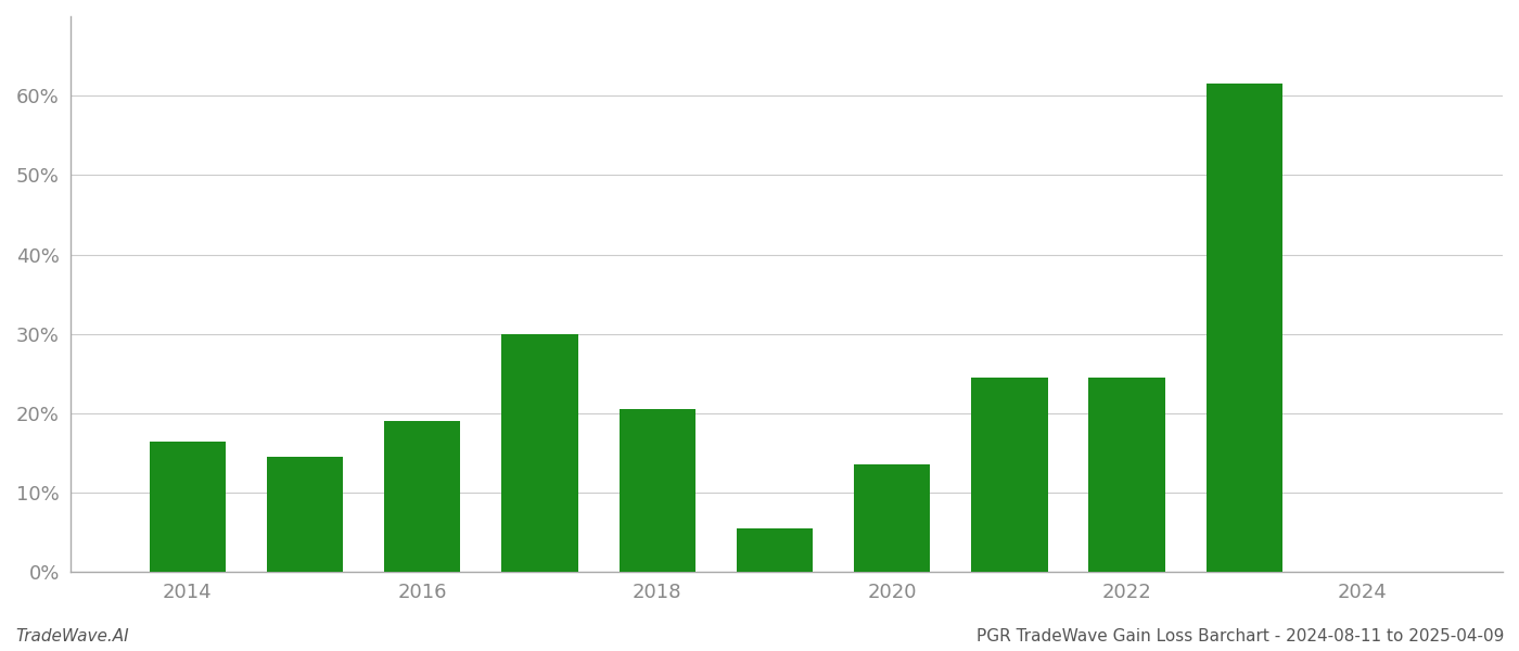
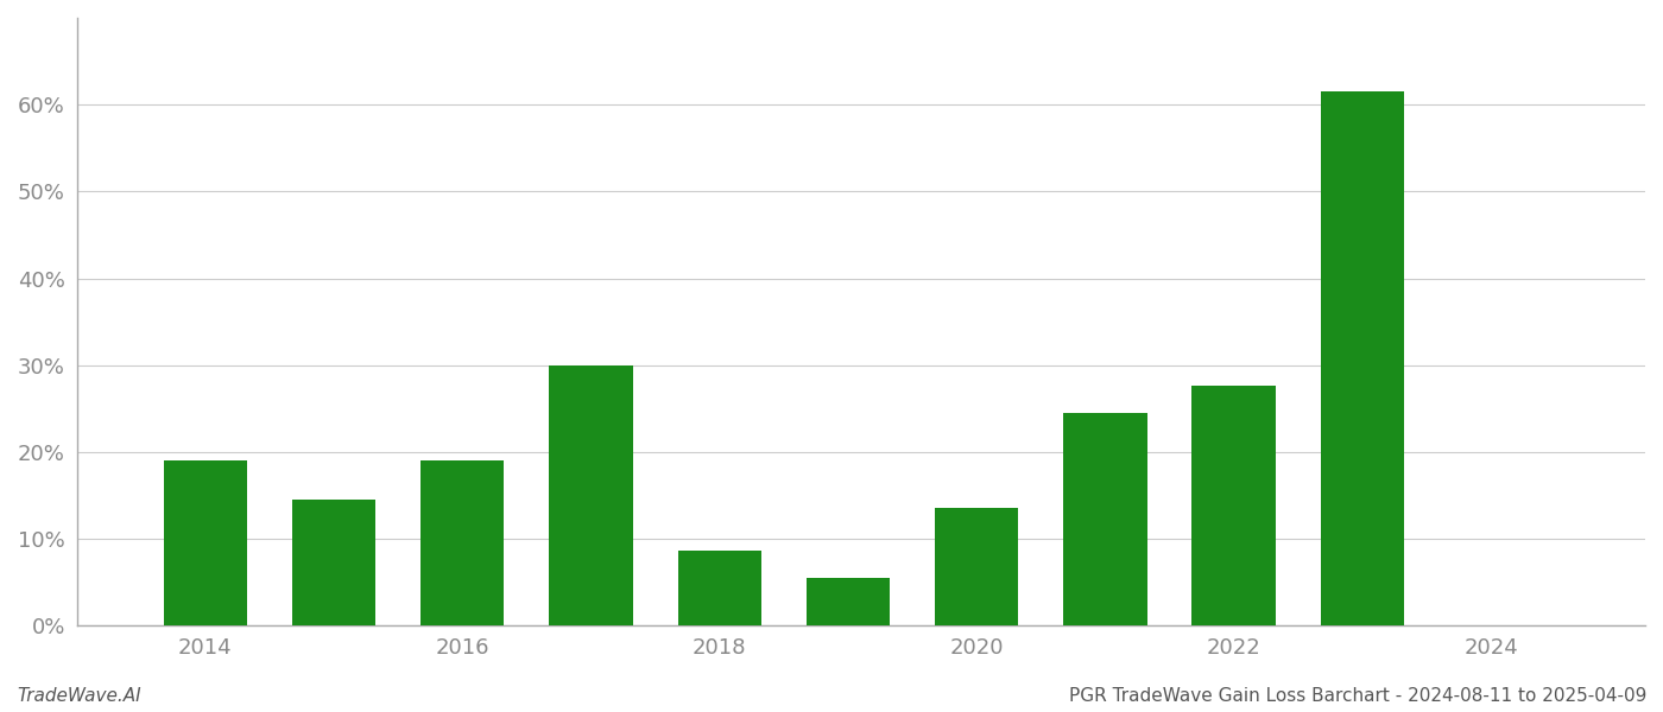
2014: 16.5% -> 19.0%
2018: 20.5% -> 8.6%
2022: 24.5% -> 27.6%
